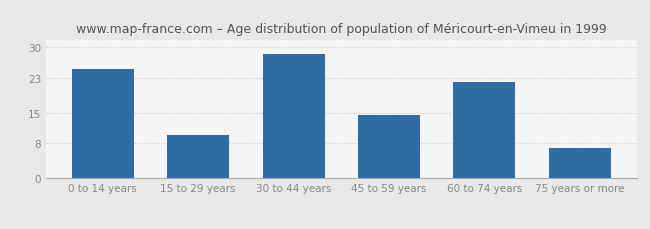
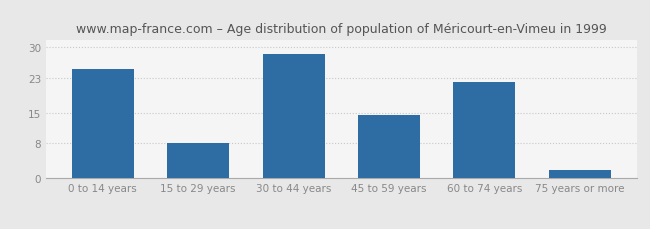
15 to 29 years: 10.0 -> 8.0
75 years or more: 7.0 -> 2.0
